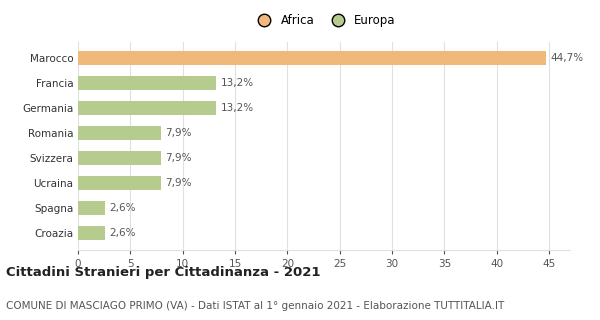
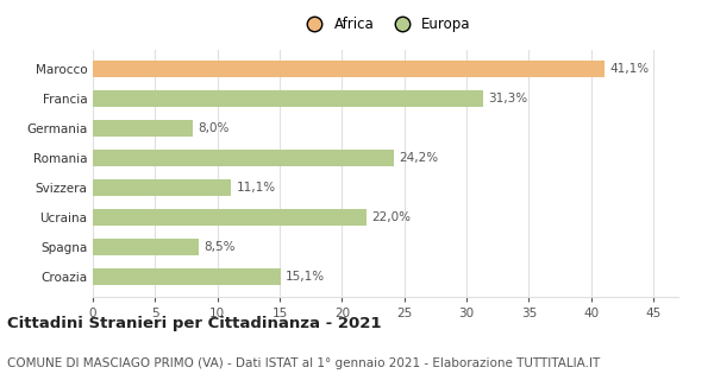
Marocco: 44,7% -> 41,1%
Francia: 13,2% -> 31,3%
Germania: 13,2% -> 8,0%
Romania: 7,9% -> 24,2%
Svizzera: 7,9% -> 11,1%
Ucraina: 7,9% -> 22,0%
Spagna: 2,6% -> 8,5%
Croazia: 2,6% -> 15,1%
